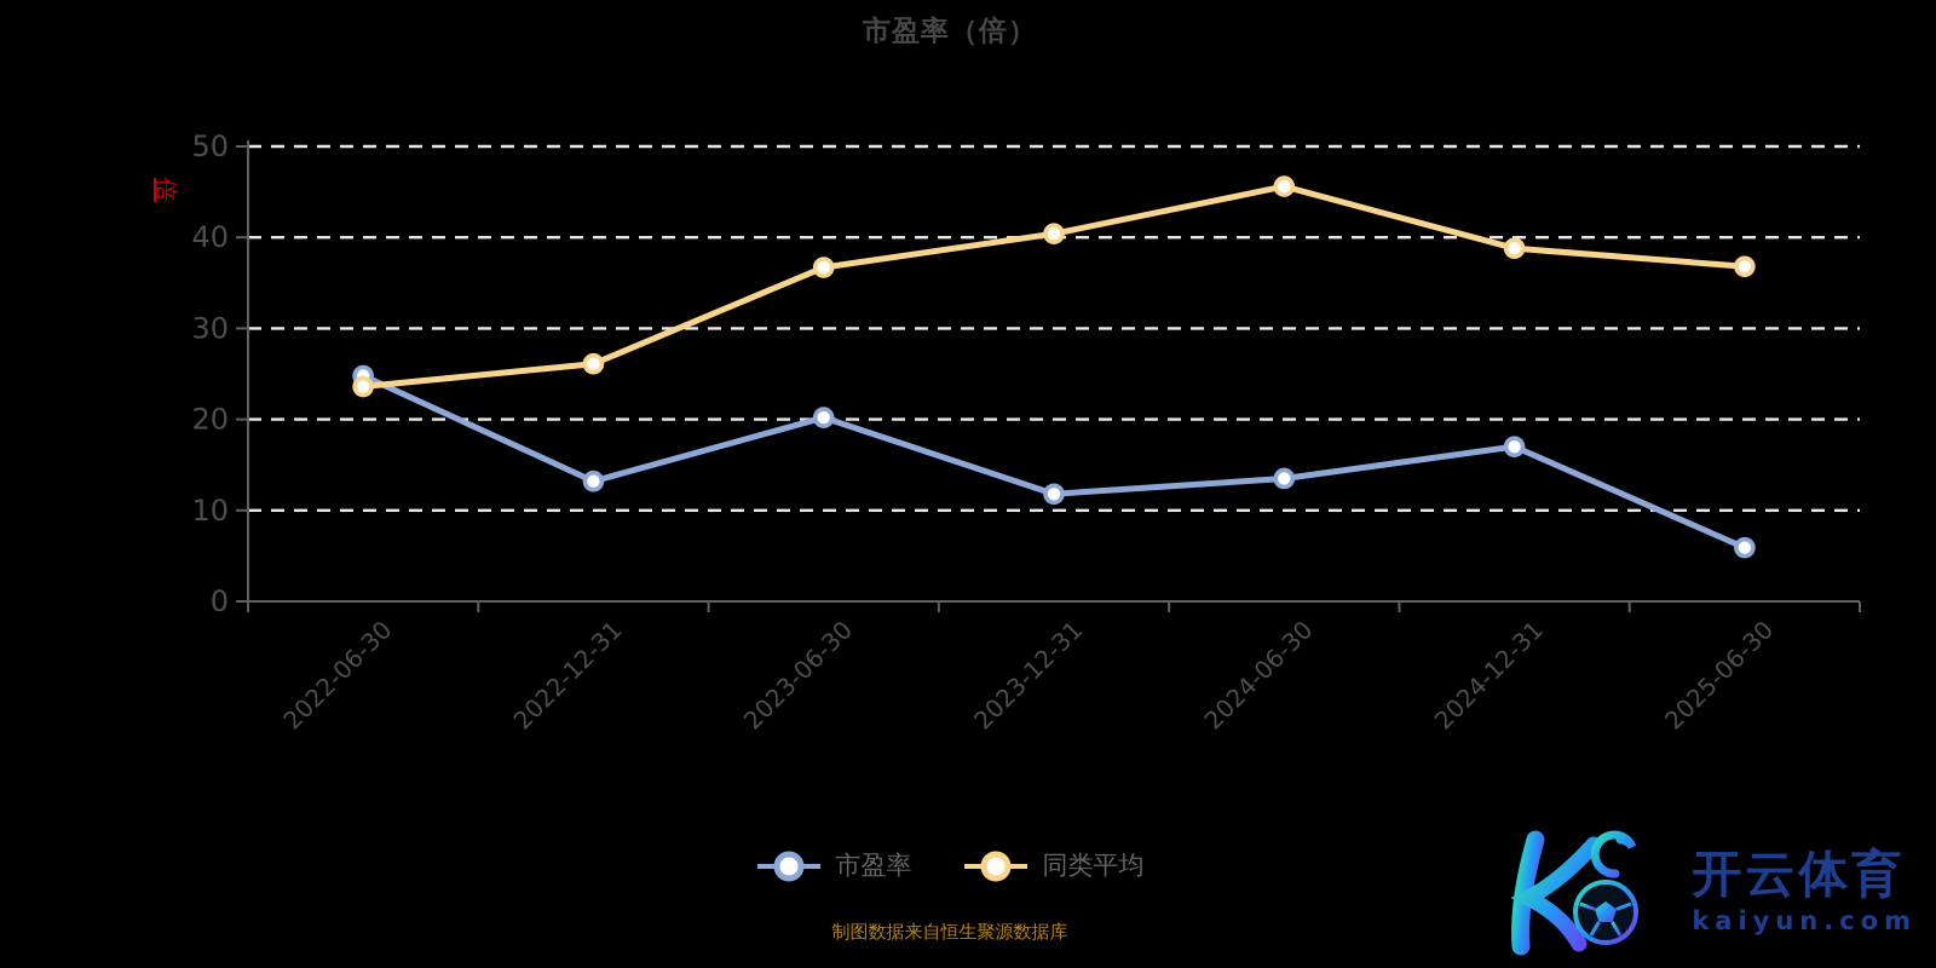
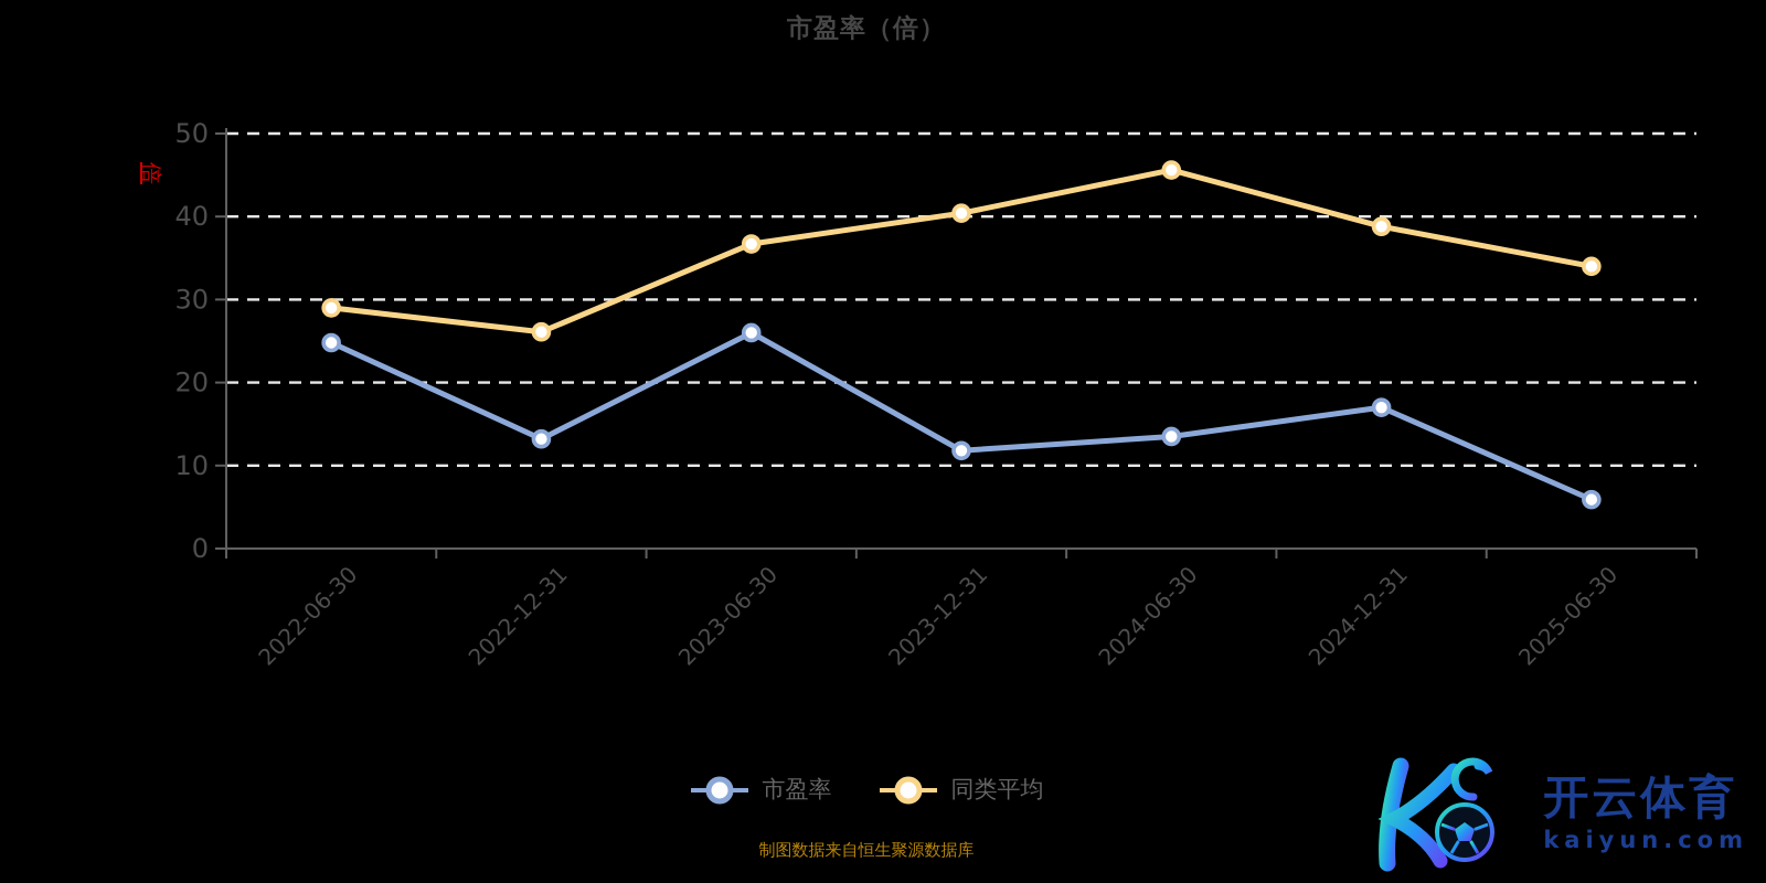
同类平均/2022-06-30: 24 -> 29
市盈率/2023-06-30: 20 -> 26
同类平均/2025-06-30: 37 -> 34
